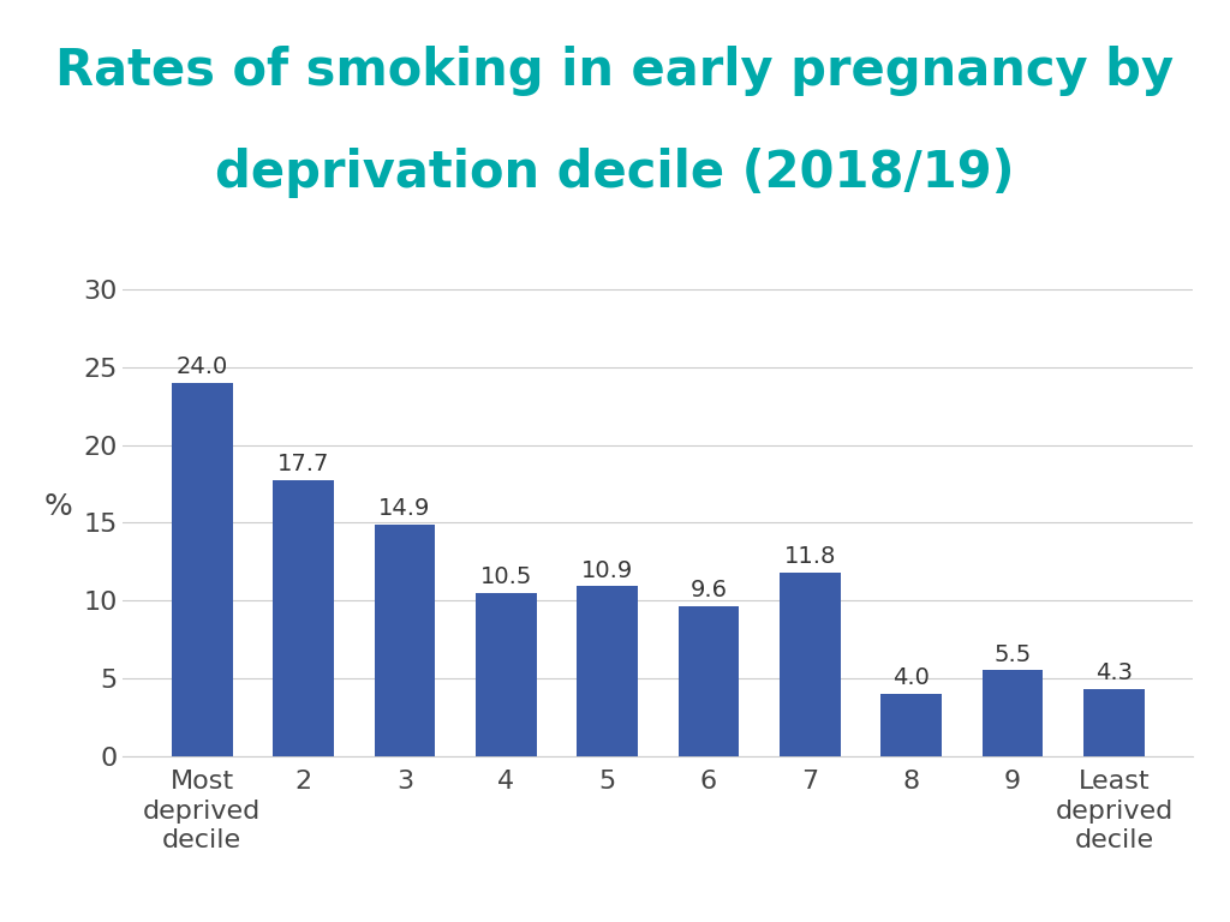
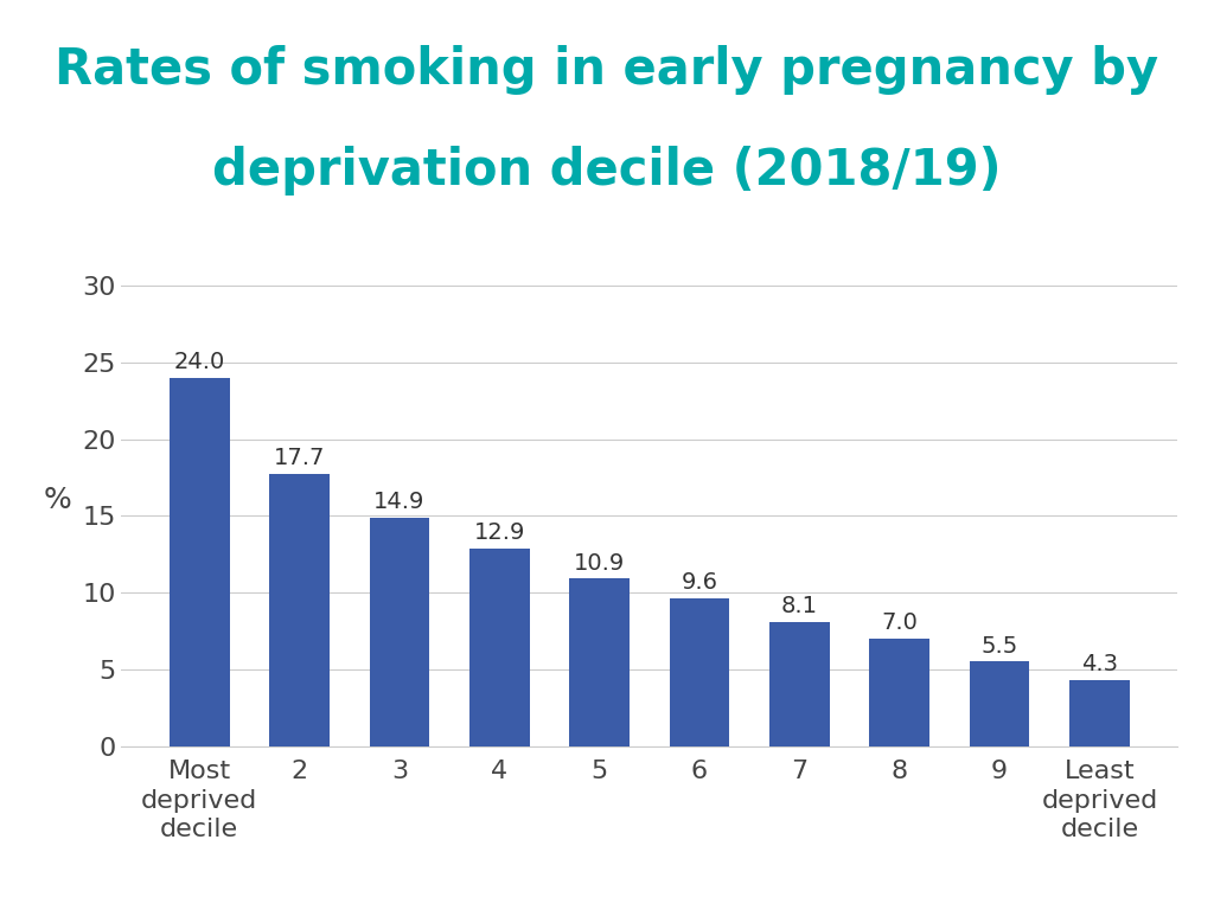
4: 10.5 -> 12.9
7: 11.8 -> 8.1
8: 4.0 -> 7.0
